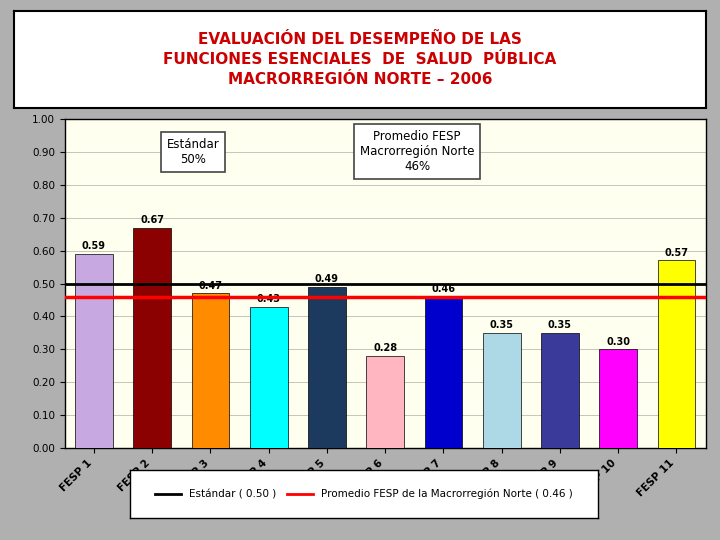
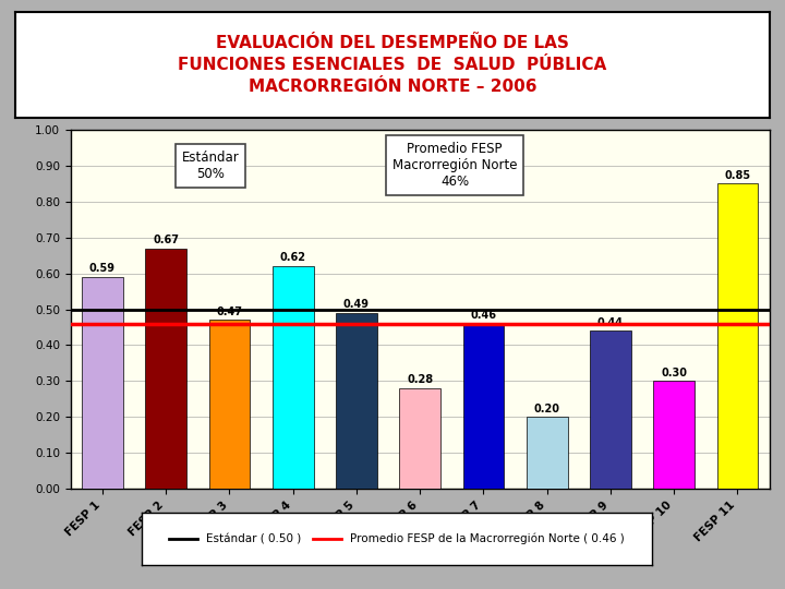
FESP 4: 0.43 -> 0.62
FESP 8: 0.35 -> 0.20
FESP 9: 0.35 -> 0.44
FESP 11: 0.57 -> 0.85
